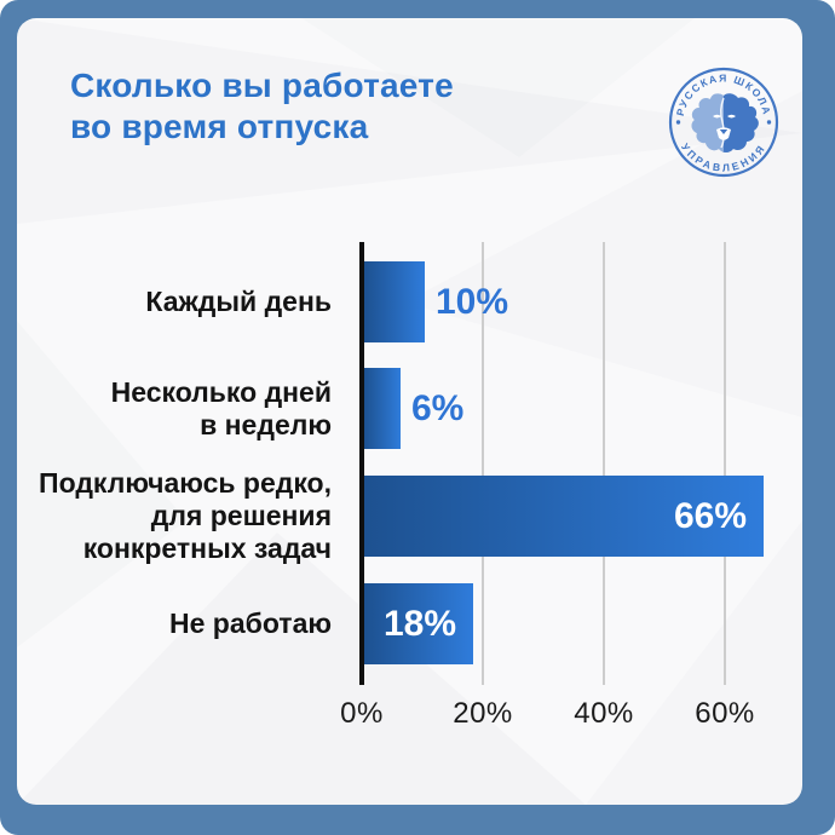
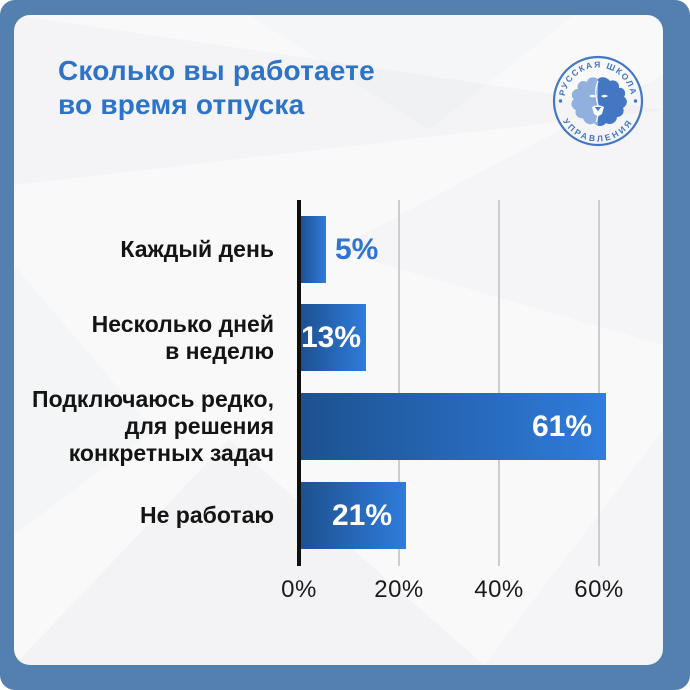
Каждый день: 10% -> 5%
Несколько дней в неделю: 6% -> 13%
Подключаюсь редко, для решения конкретных задач: 66% -> 61%
Не работаю: 18% -> 21%
